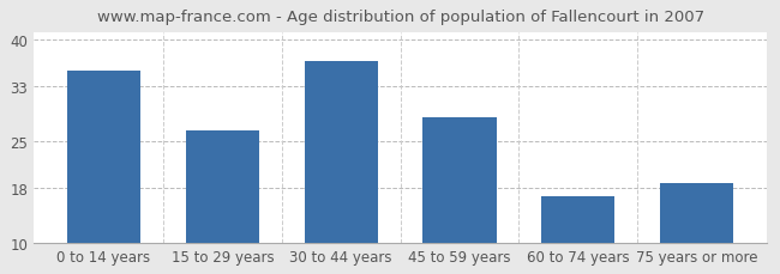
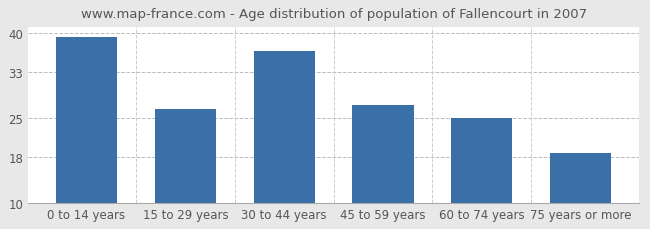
0 to 14 years: 35.4 -> 39.2
45 to 59 years: 28.4 -> 27.2
60 to 74 years: 16.8 -> 25.0
